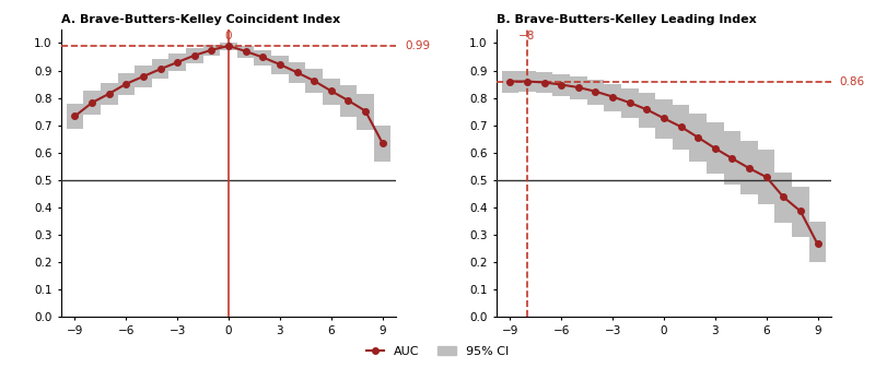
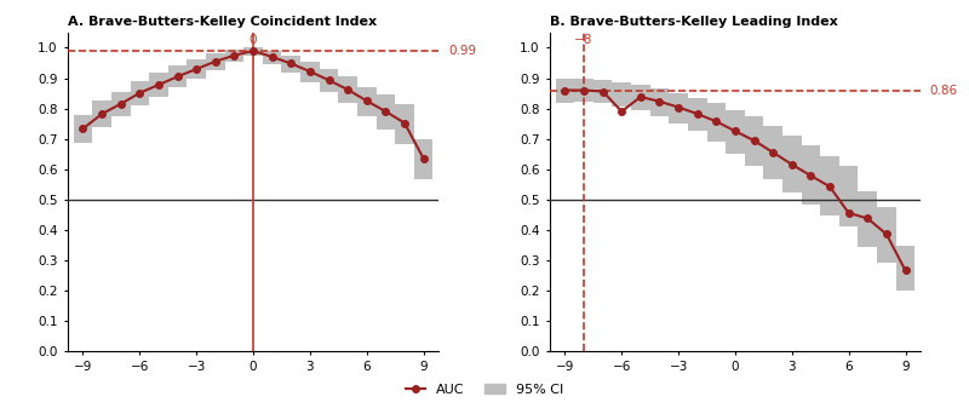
B. Brave-Butters-Kelley Leading Index/−6: 0.848 -> 0.790
B. Brave-Butters-Kelley Leading Index/6: 0.510 -> 0.455
